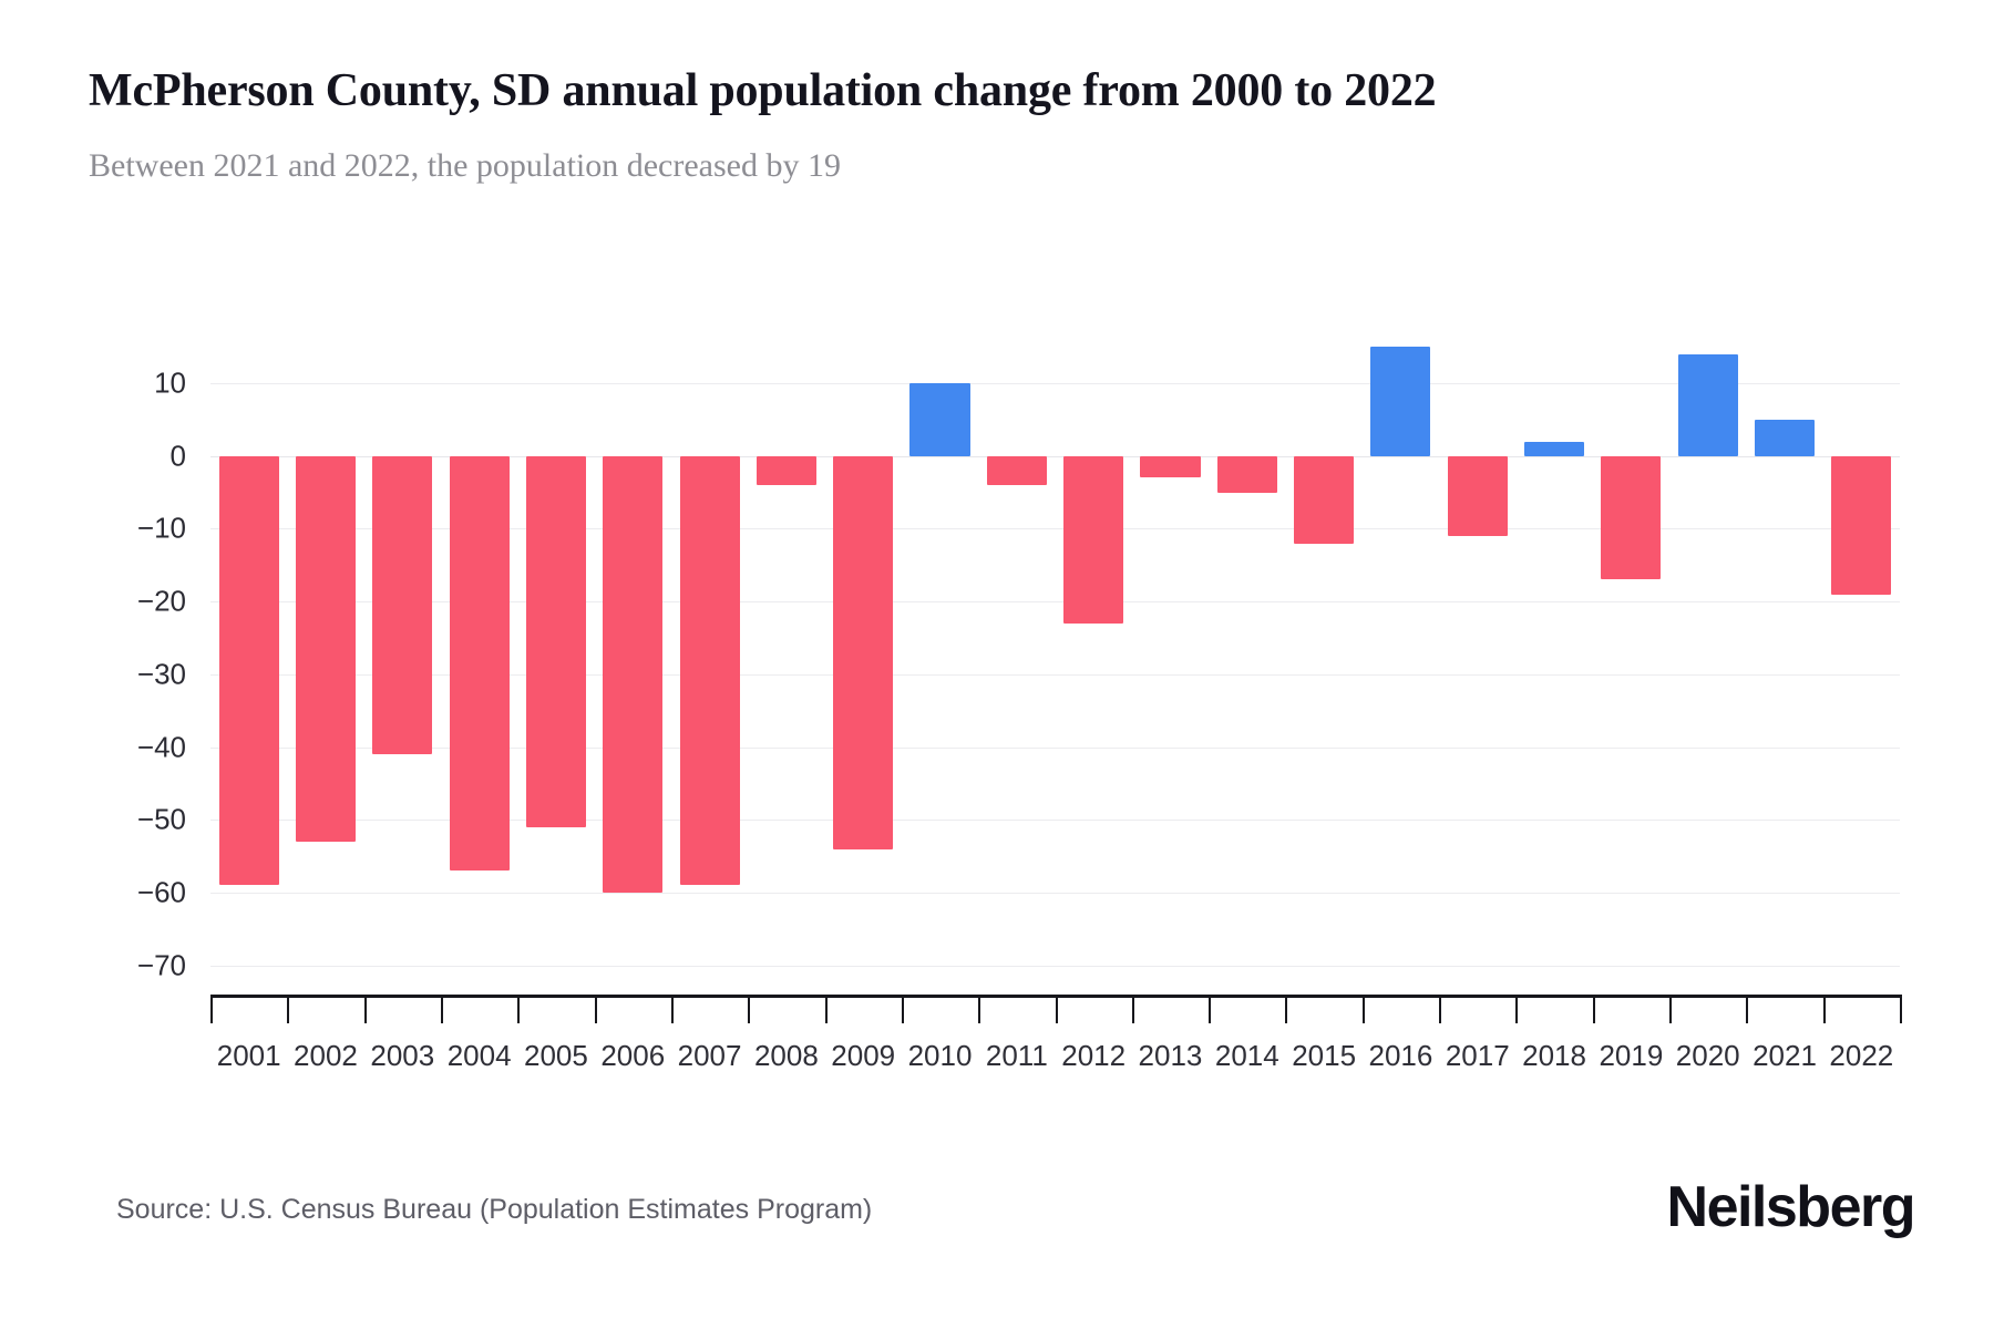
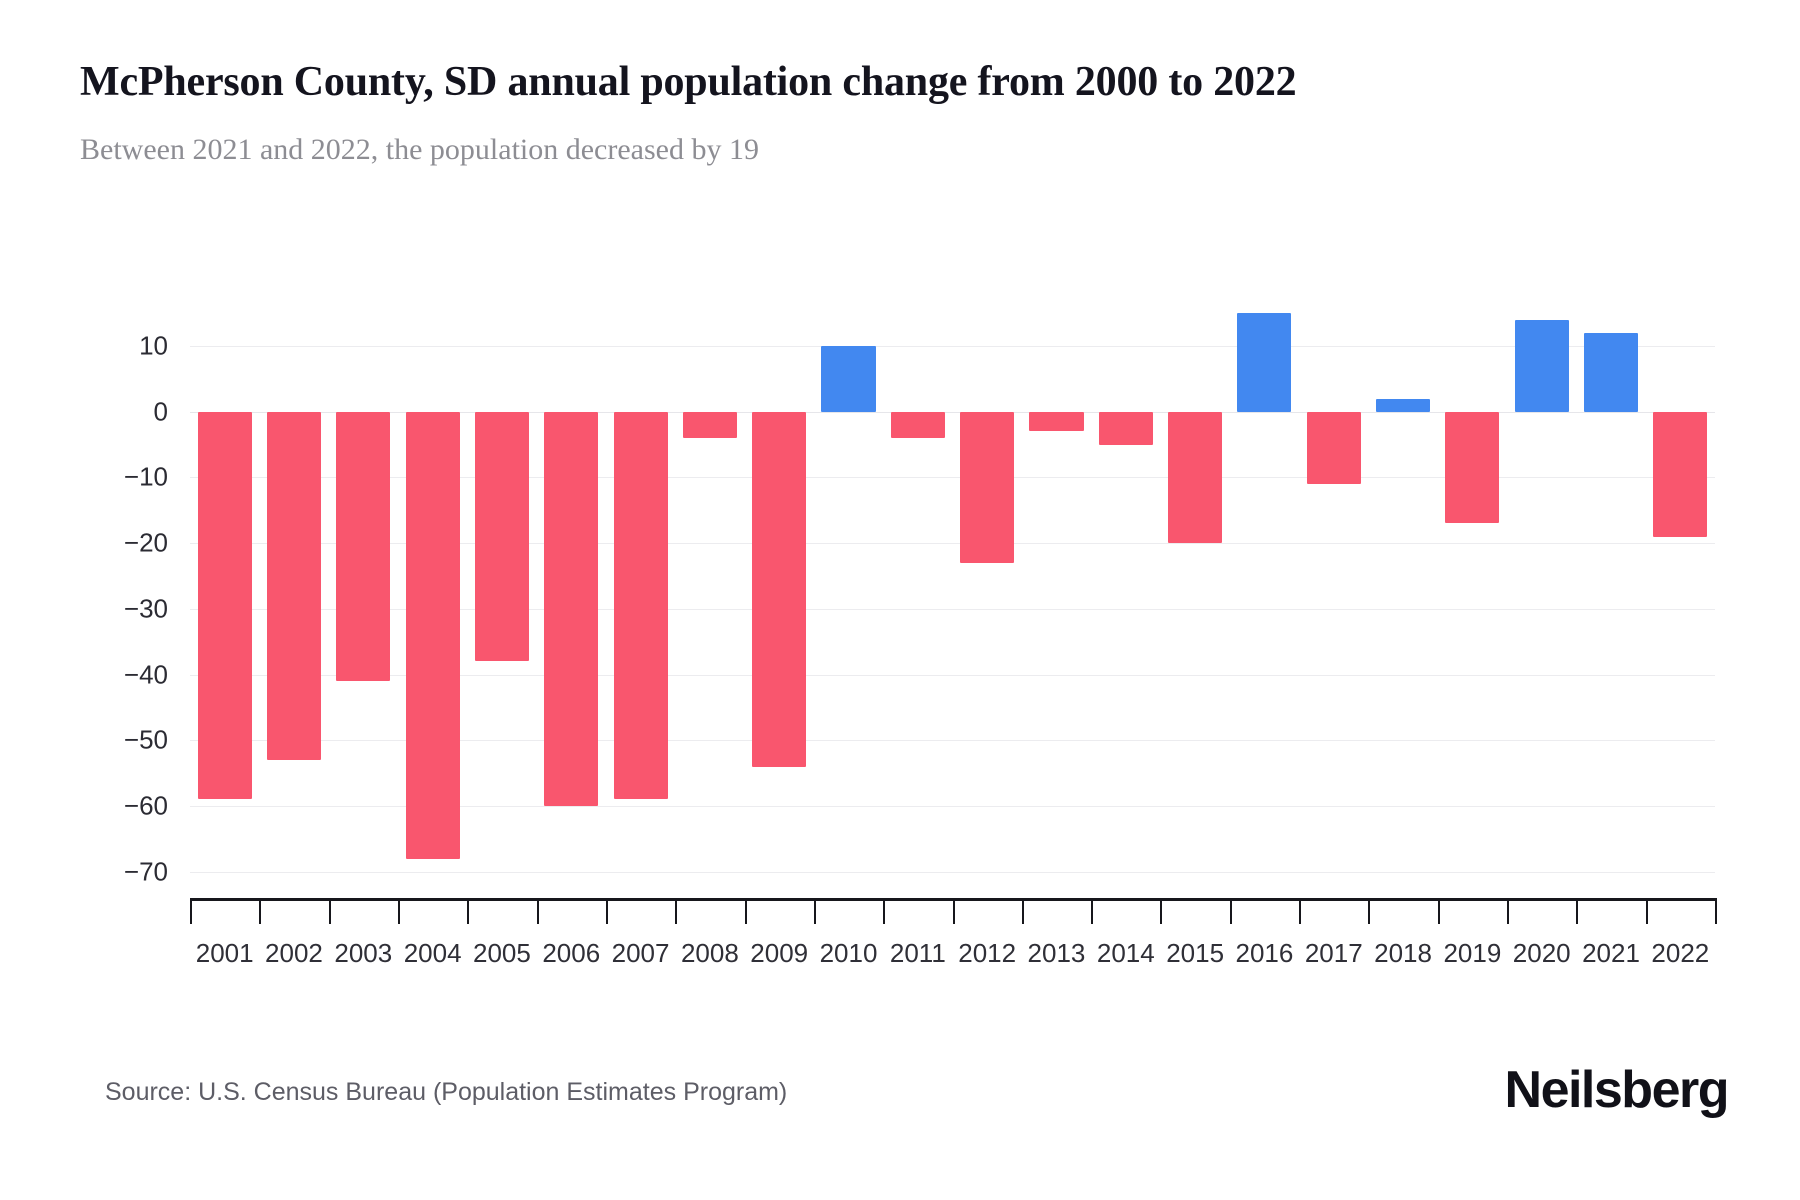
2004: -57 -> -68
2005: -51 -> -38
2015: -12 -> -20
2021: 5 -> 12
